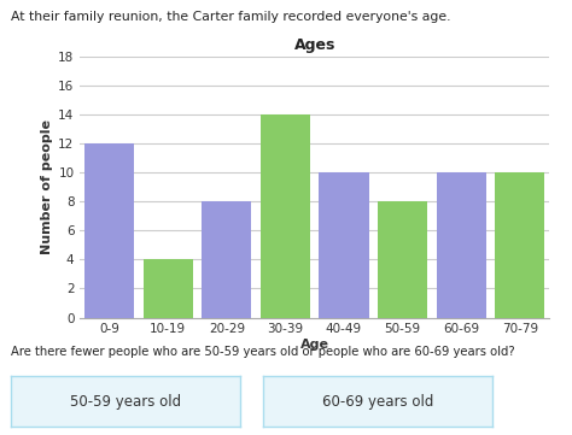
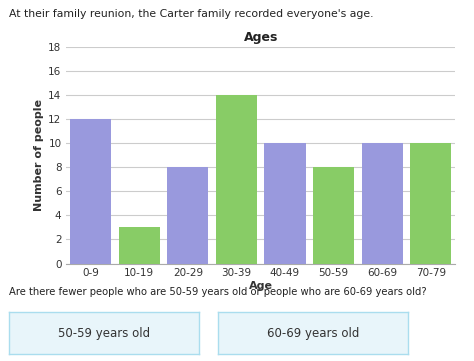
10-19: 4 -> 3
